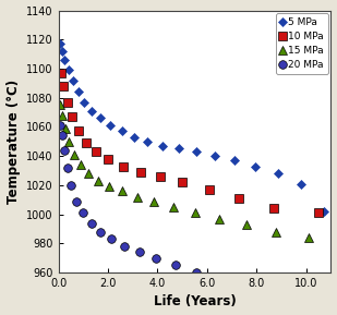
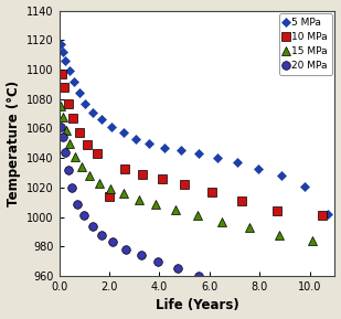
10 MPa/2.0: 1038 -> 1014
